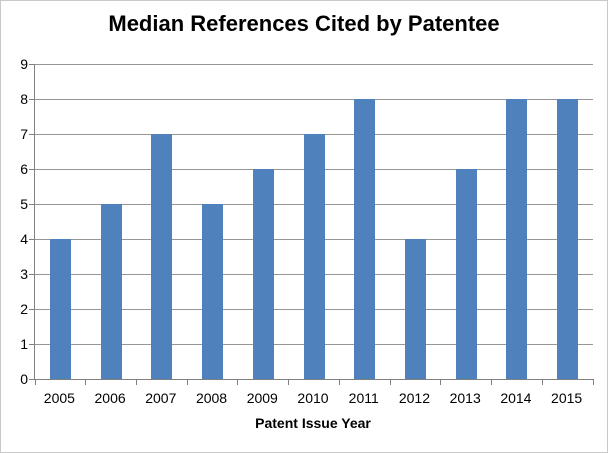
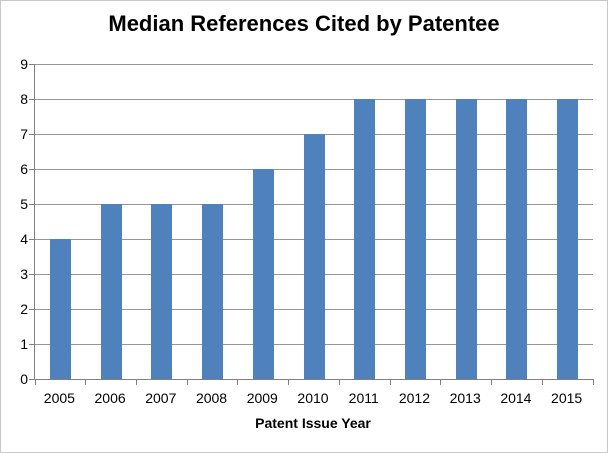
2007: 7 -> 5
2012: 4 -> 8
2013: 6 -> 8
